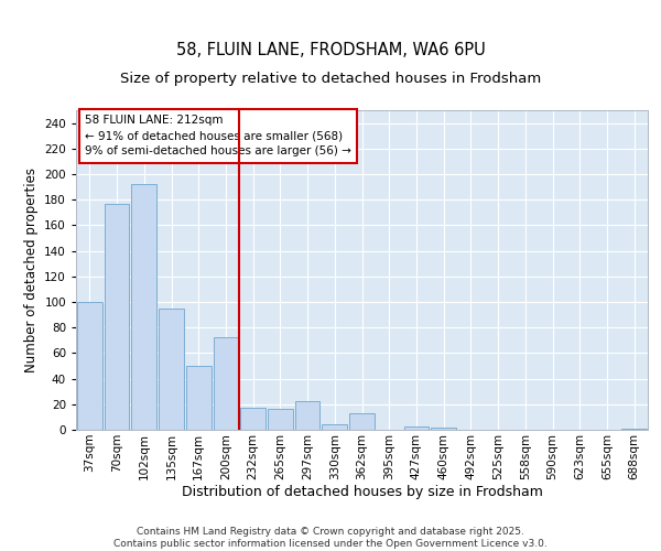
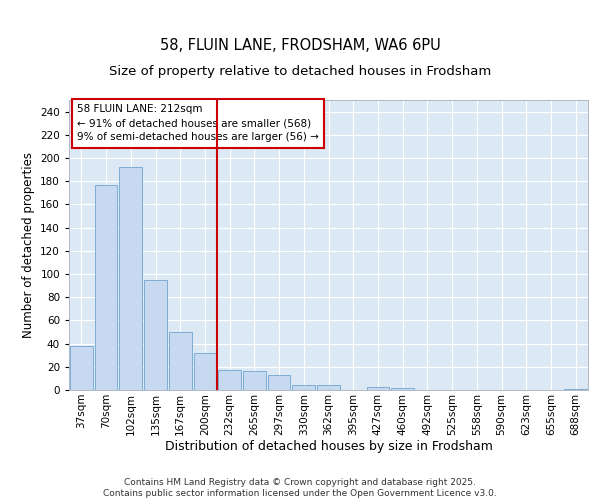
37sqm: 100 -> 38
200sqm: 72 -> 32
297sqm: 22 -> 13
362sqm: 13 -> 4
